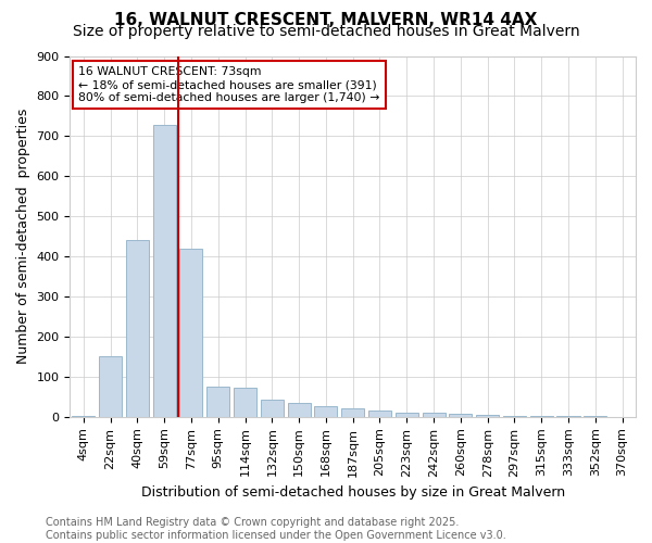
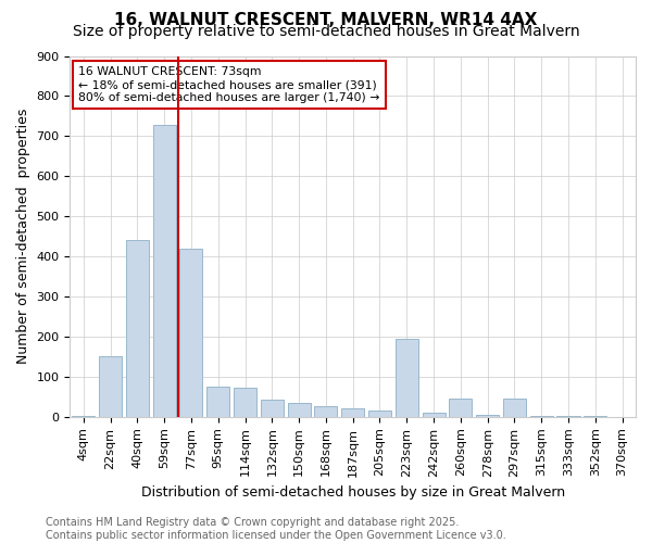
223sqm: 10 -> 195
260sqm: 8 -> 45
297sqm: 3 -> 45
